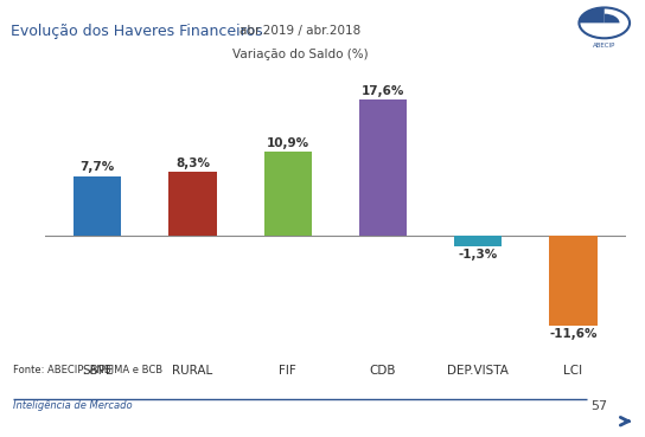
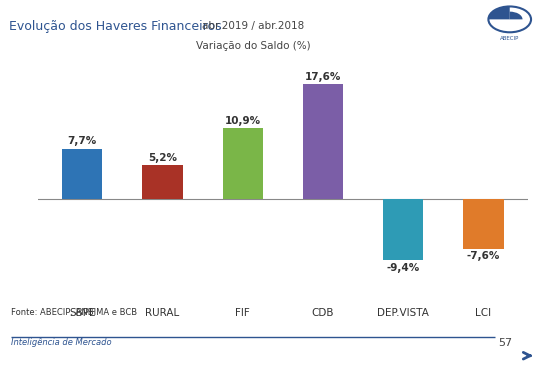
RURAL: 8,3% -> 5,2%
DEP.VISTA: -1,3% -> -9,4%
LCI: -11,6% -> -7,6%
